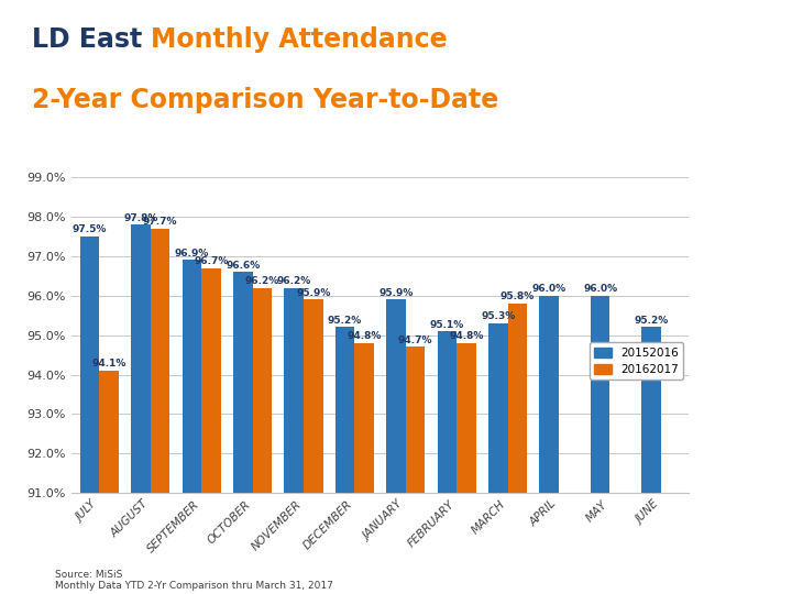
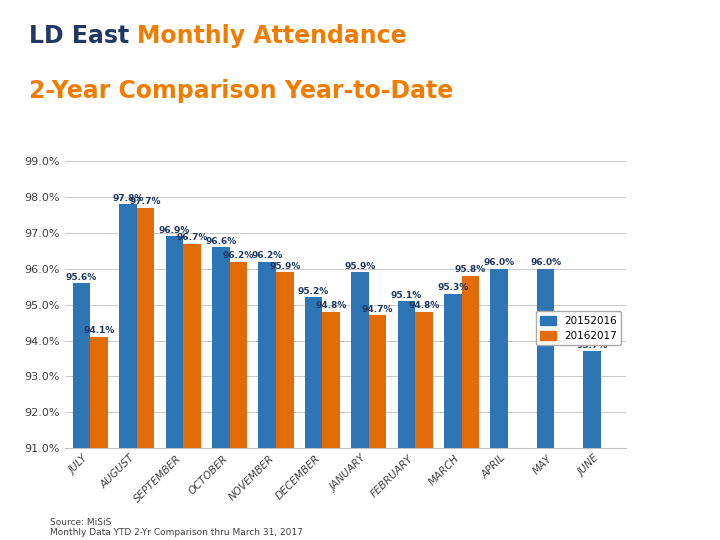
20152016/JULY: 97.5% -> 95.6%
20152016/JUNE: 95.2% -> 93.7%
